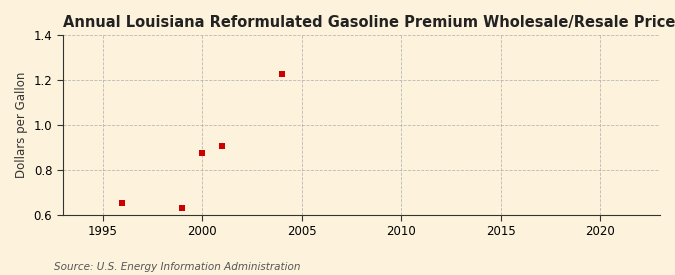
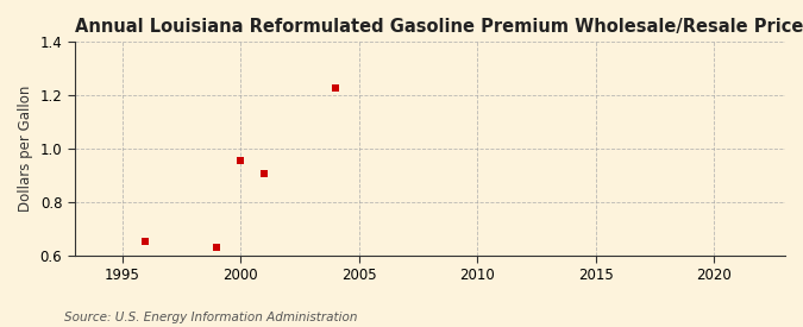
2000: 0.874 -> 0.955
